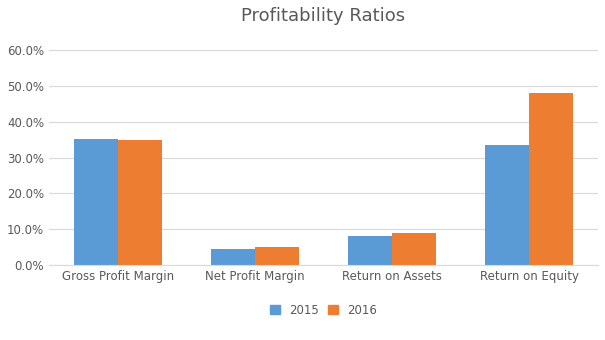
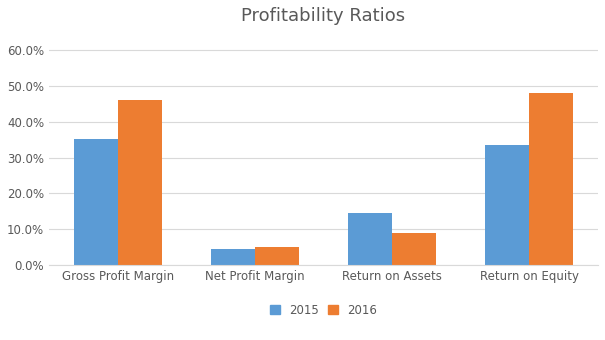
2016/Gross Profit Margin: 34.9% -> 46.0%
2015/Return on Assets: 8.2% -> 14.5%
